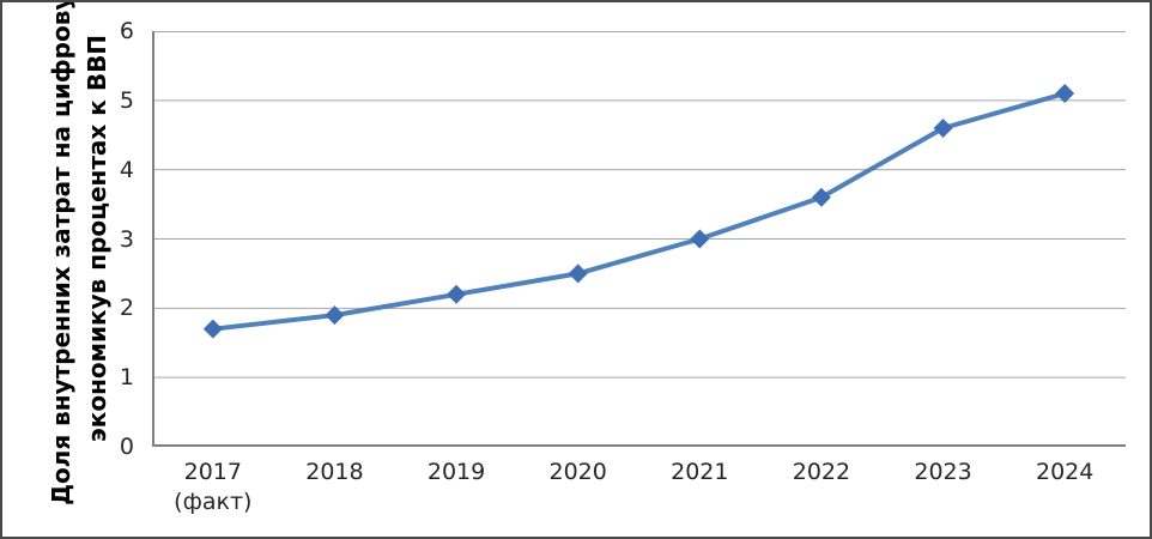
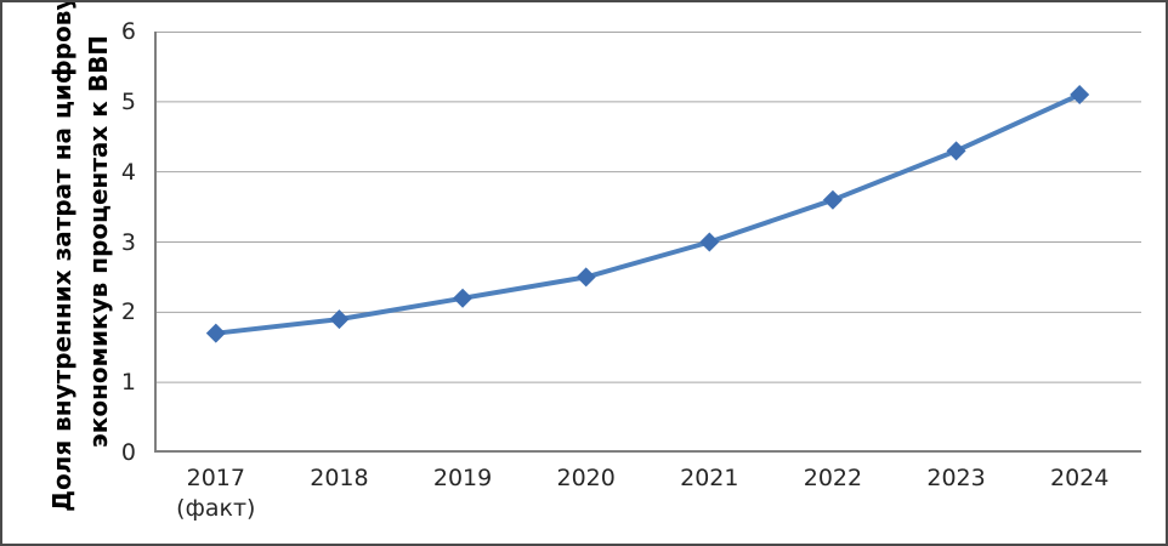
2023: 4.6 -> 4.3
